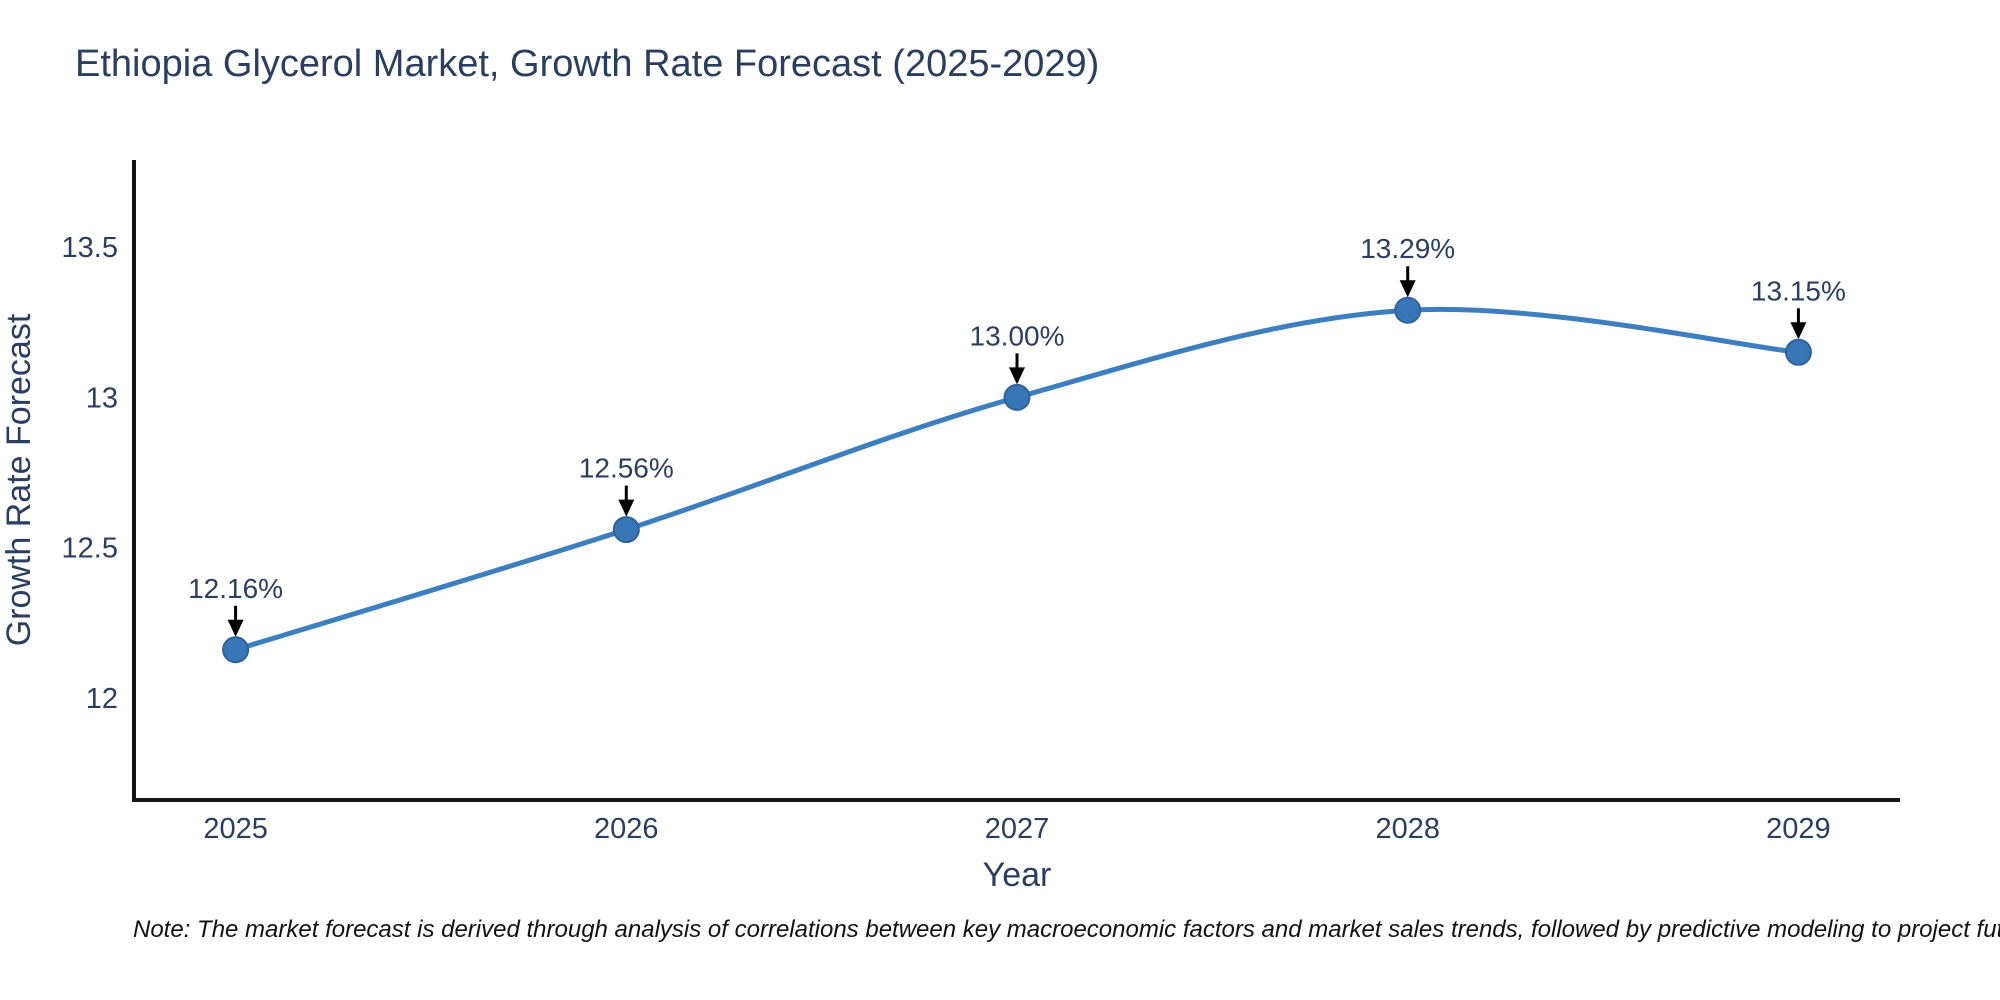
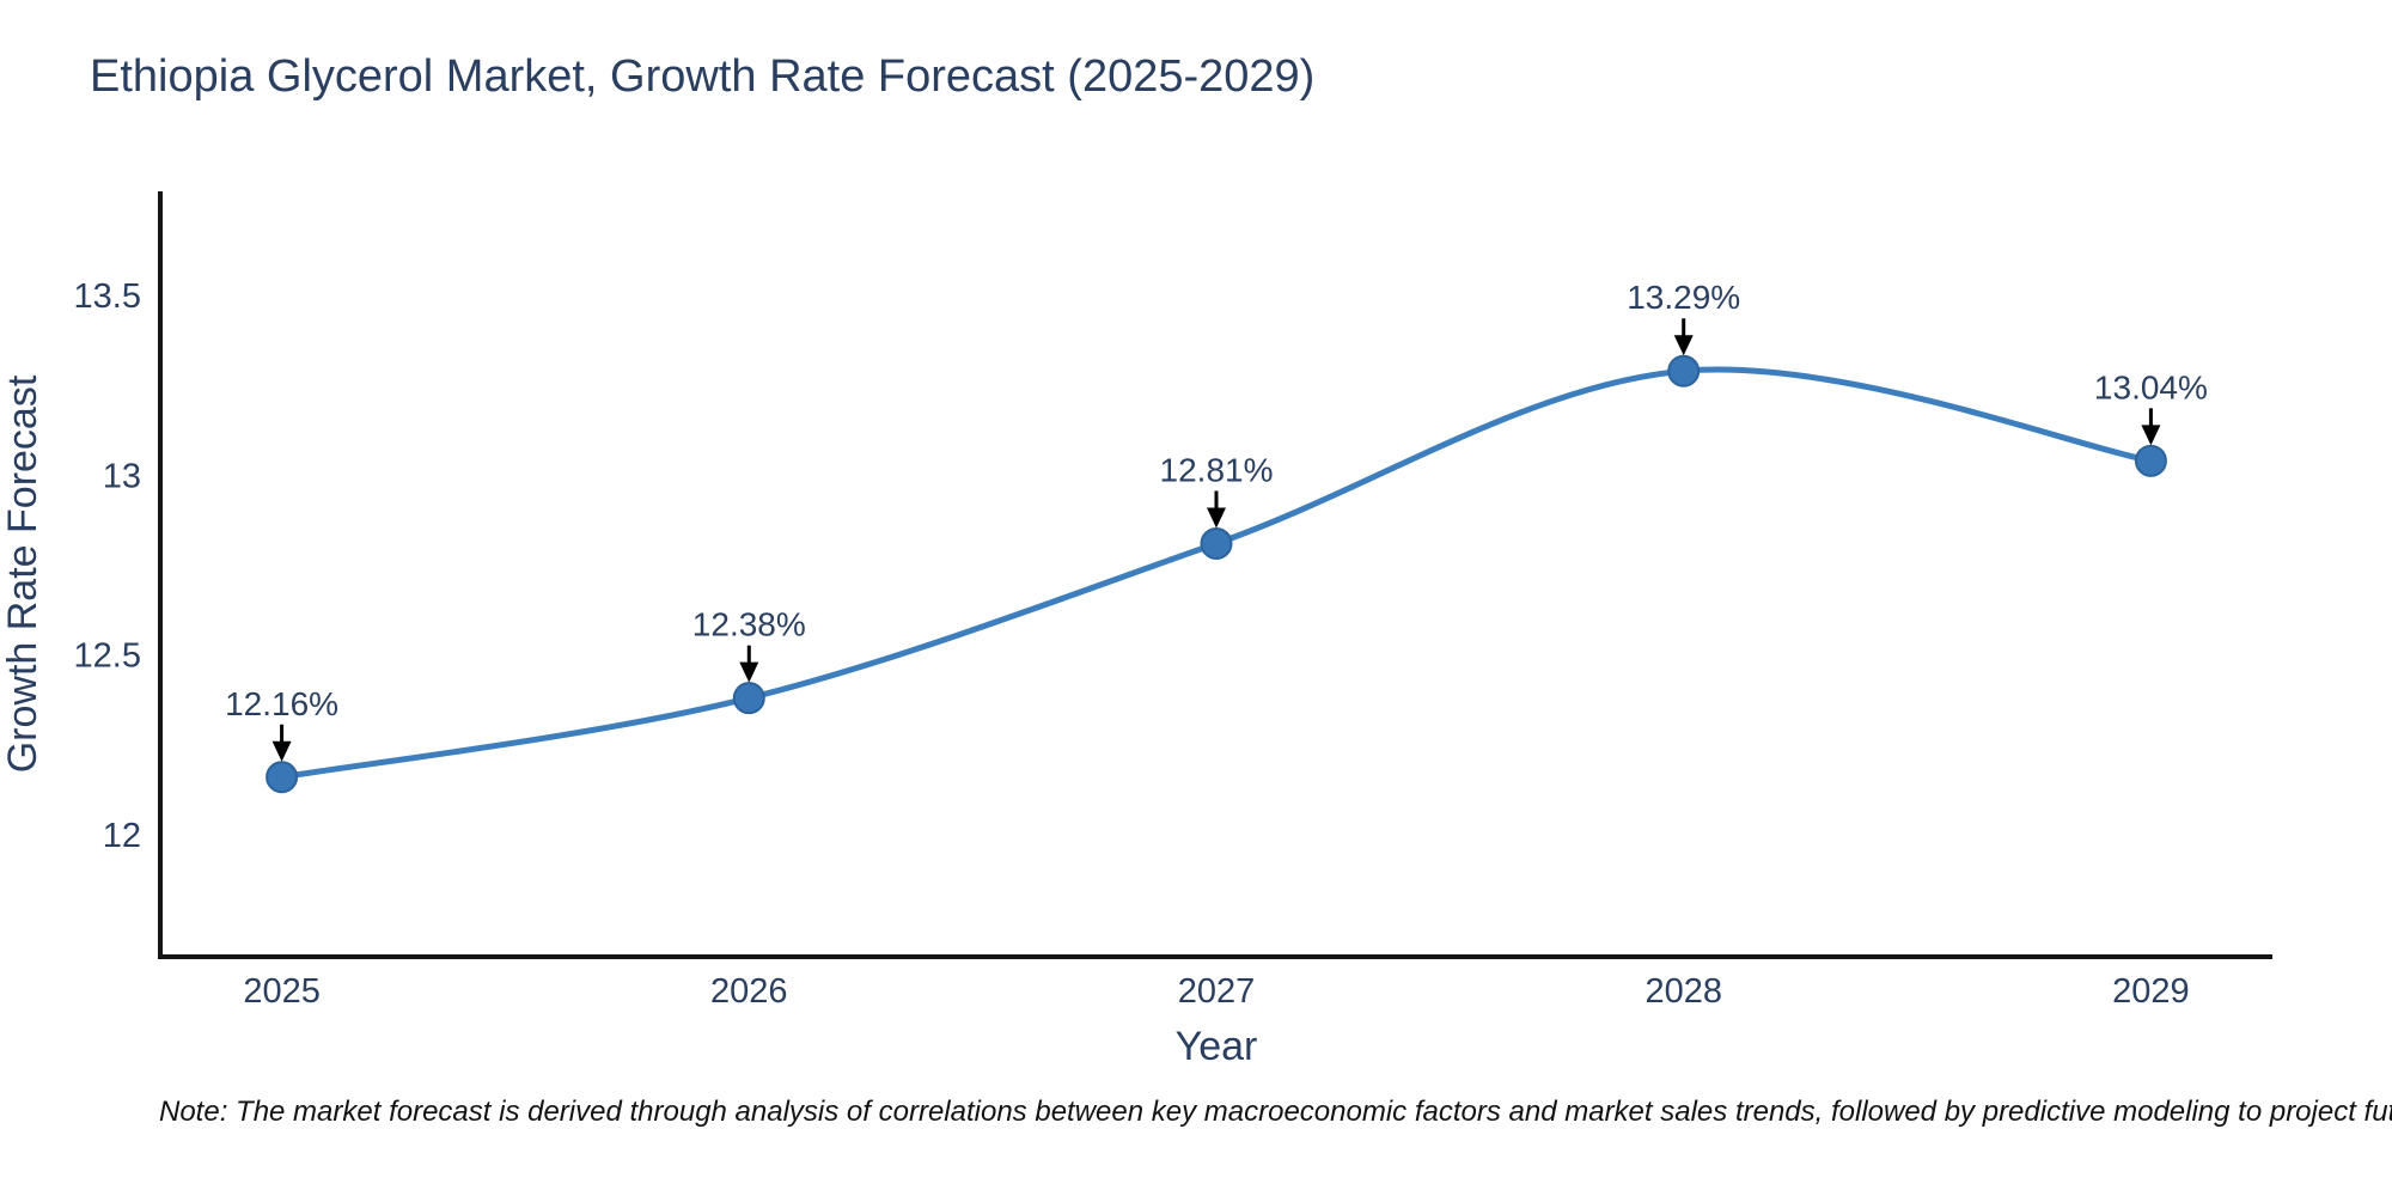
2026: 12.56% -> 12.38%
2027: 13.00% -> 12.81%
2029: 13.15% -> 13.04%
